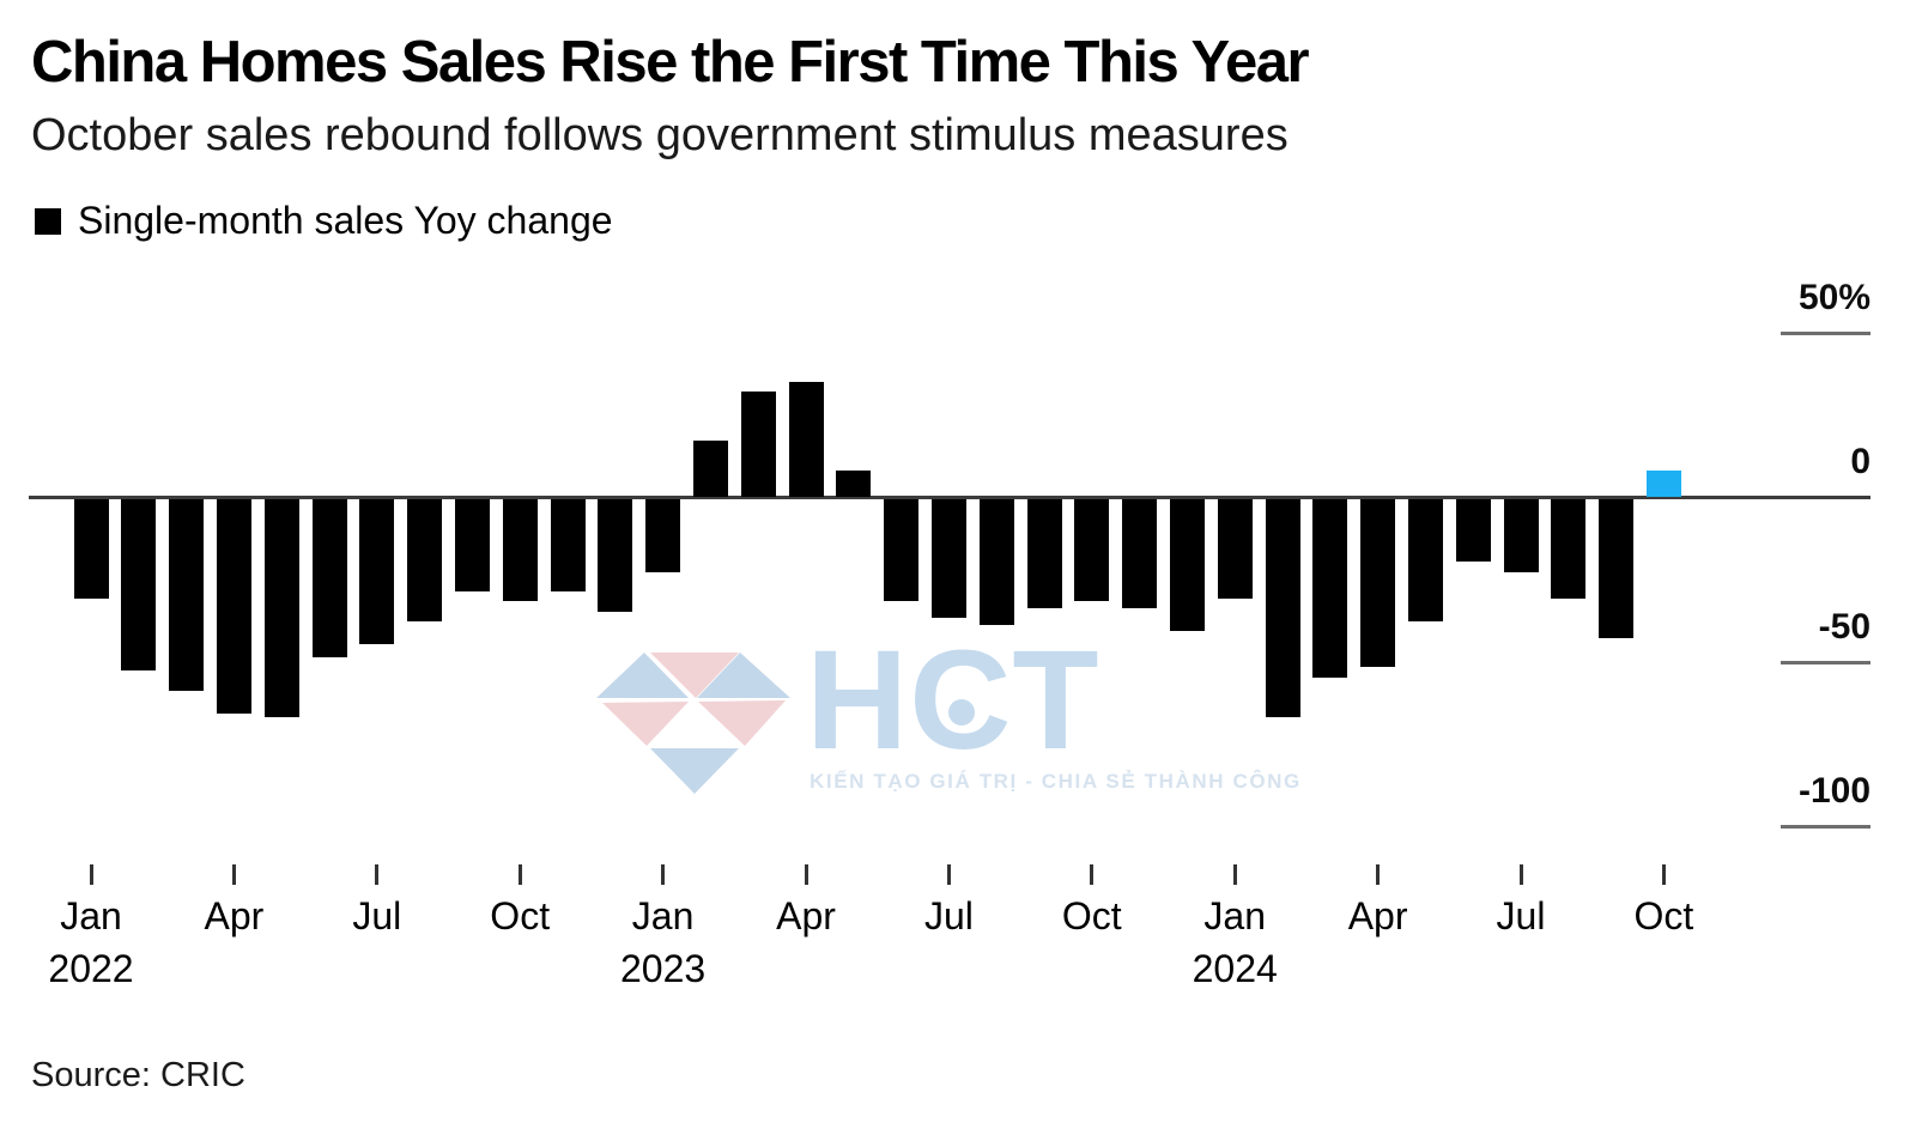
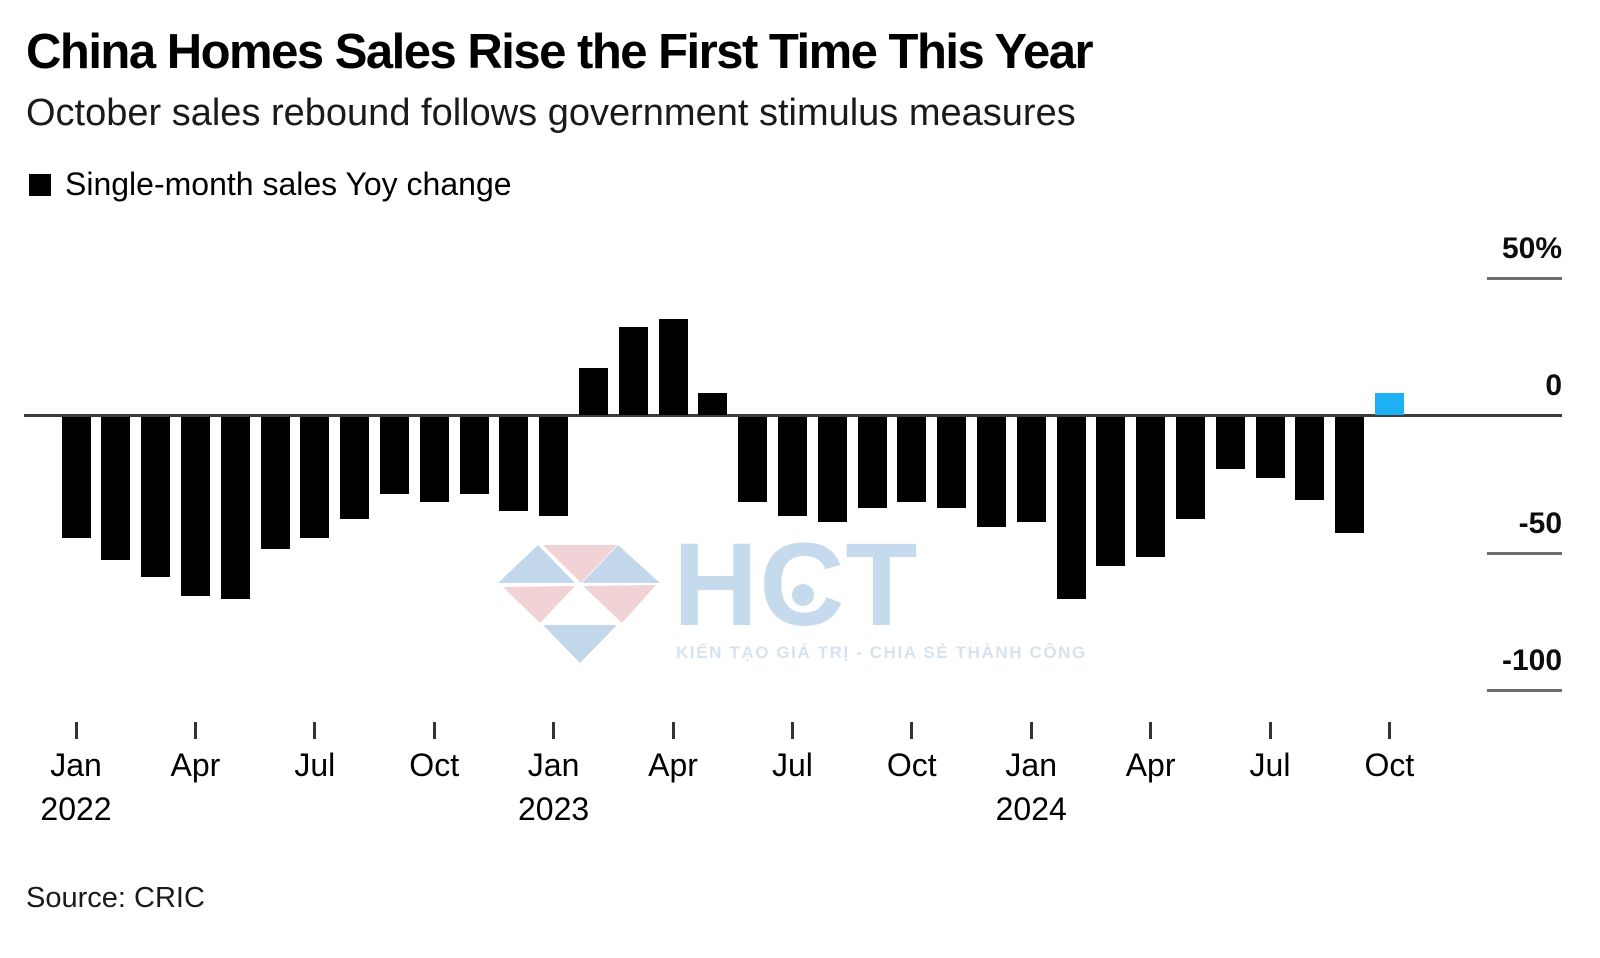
Jan 2022: -30% -> -44%
Jan 2023: -22% -> -36%
Jan 2024: -30% -> -38%
